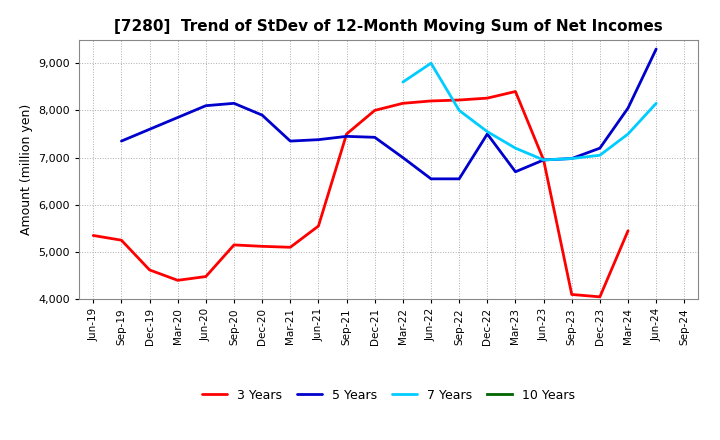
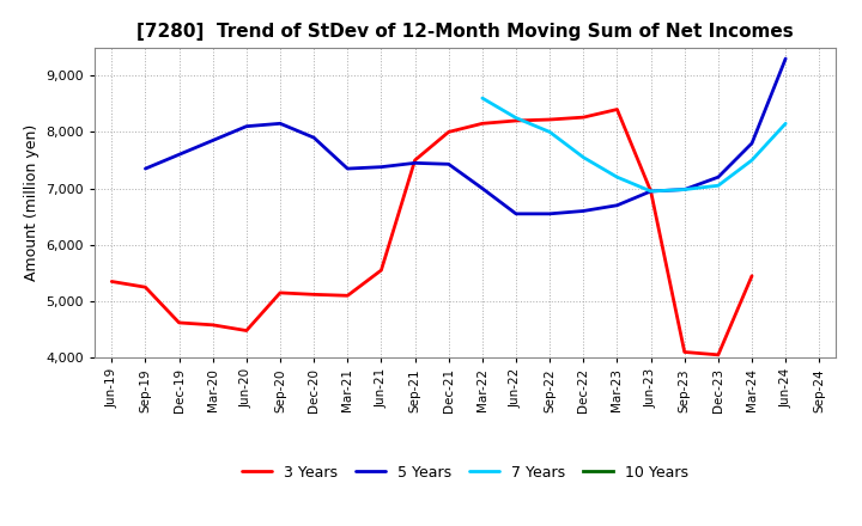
3 Years/Mar-20: 4,400 -> 4,580
7 Years/Jun-22: 9,000 -> 8,250
5 Years/Dec-22: 7,500 -> 6,600
5 Years/Mar-24: 8,050 -> 7,800
